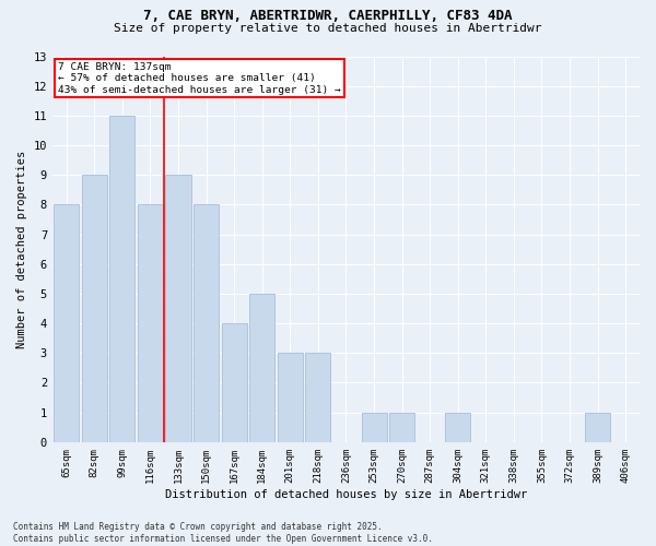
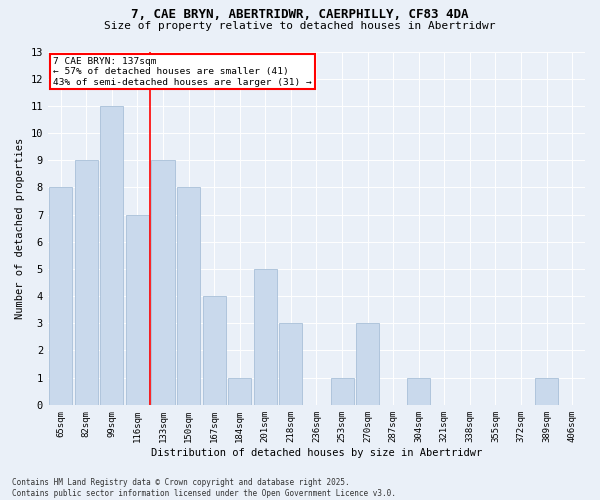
116sqm: 8 -> 7
184sqm: 5 -> 1
201sqm: 3 -> 5
270sqm: 1 -> 3
